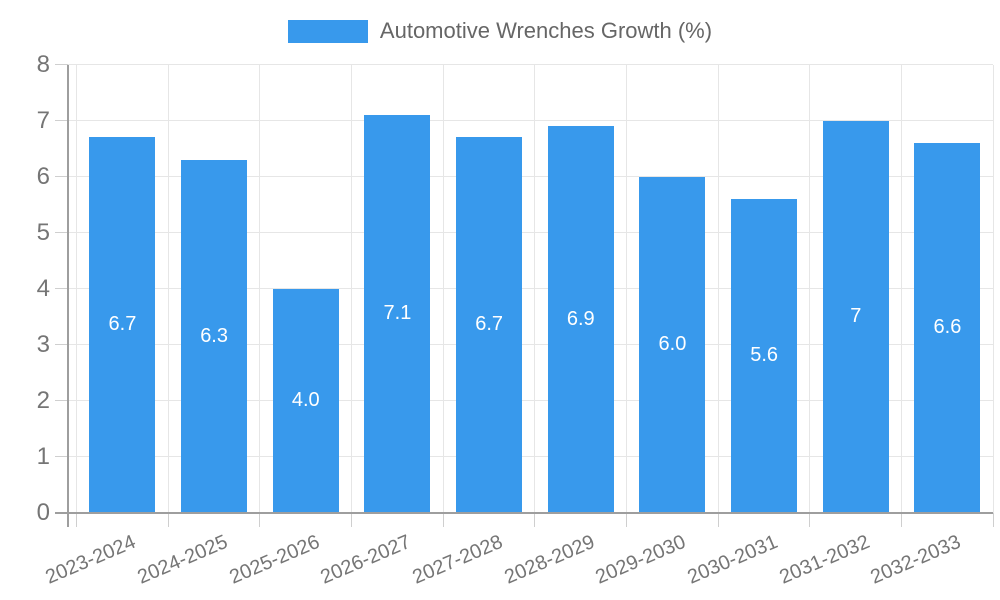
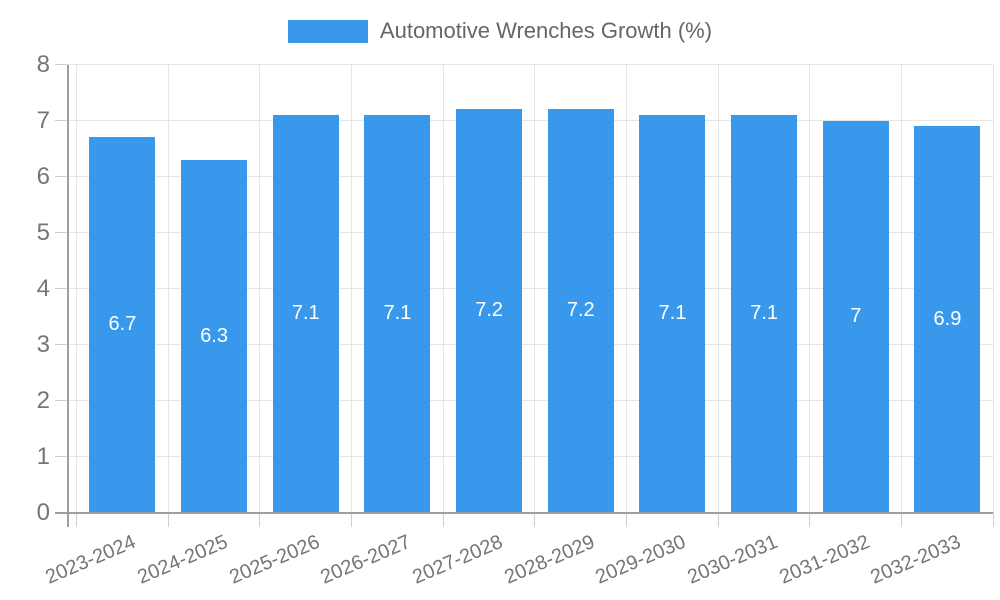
2025-2026: 4.0 -> 7.1
2027-2028: 6.7 -> 7.2
2028-2029: 6.9 -> 7.2
2029-2030: 6.0 -> 7.1
2030-2031: 5.6 -> 7.1
2032-2033: 6.6 -> 6.9
